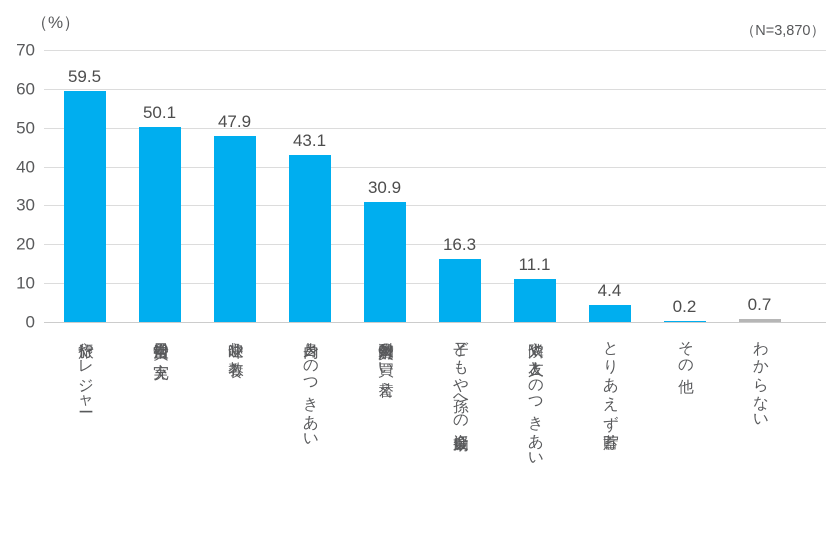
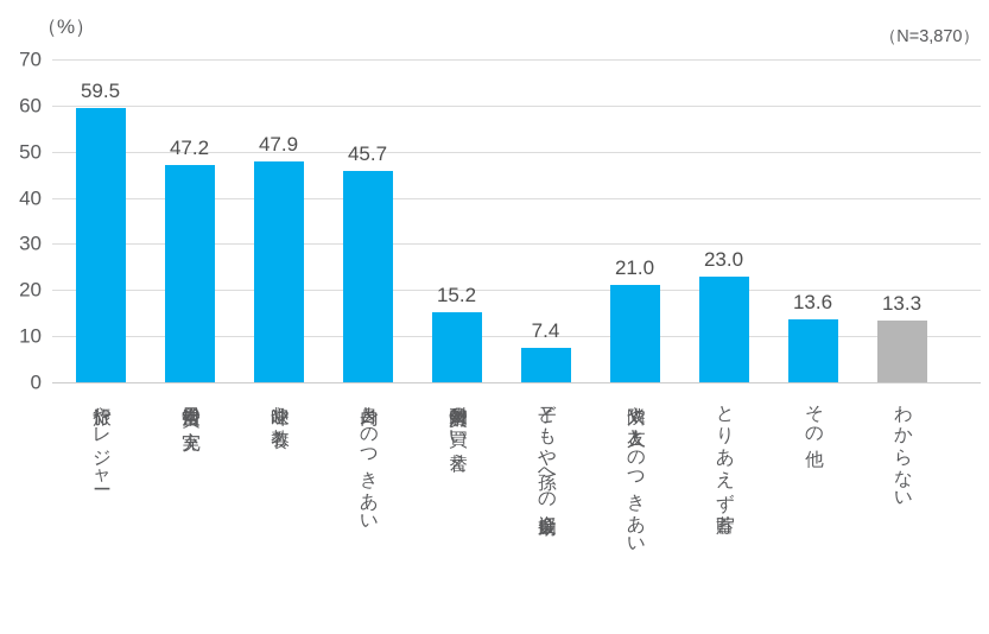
日常生活費の充実: 50.1 -> 47.2
身内とのつきあい: 43.1 -> 45.7
耐久消費財の買い替え: 30.9 -> 15.2
子どもや孫への資金援助: 16.3 -> 7.4
隣人や友人とのつきあい: 11.1 -> 21.0
とりあえず貯蓄: 4.4 -> 23.0
その他: 0.2 -> 13.6
わからない: 0.7 -> 13.3
